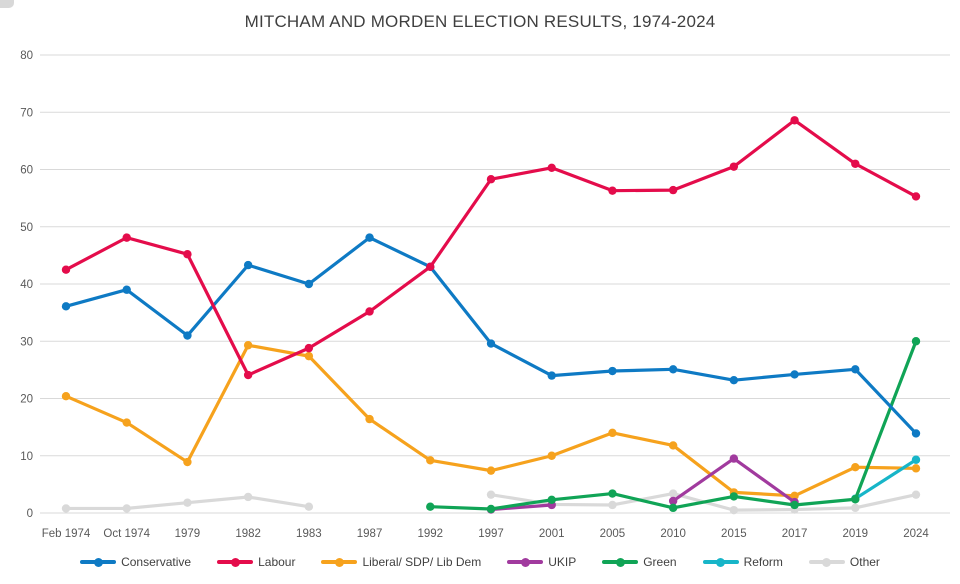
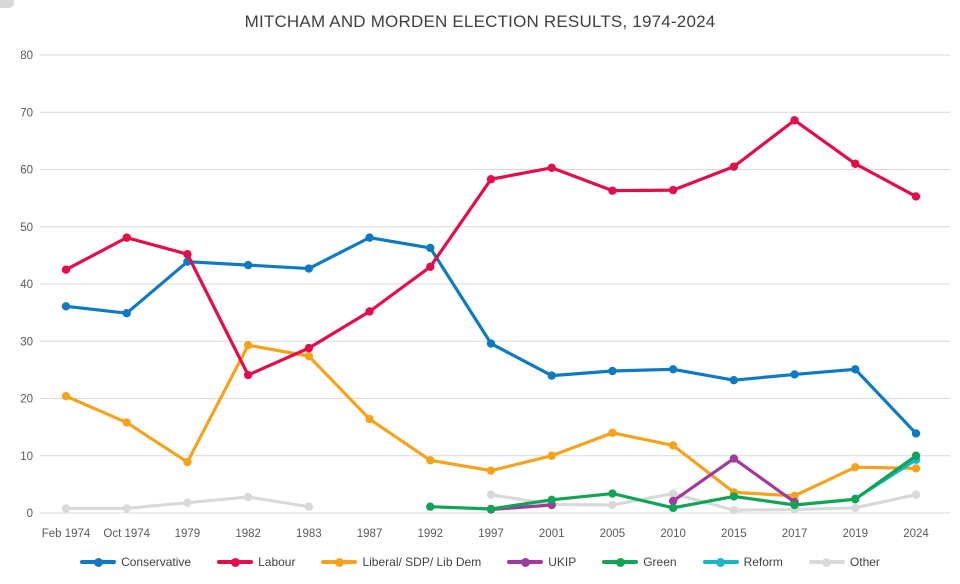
Conservative/Oct 1974: 39 -> 35
Conservative/1979: 31 -> 44
Conservative/1983: 40 -> 43
Conservative/1992: 43 -> 46
Green/2024: 30 -> 10
